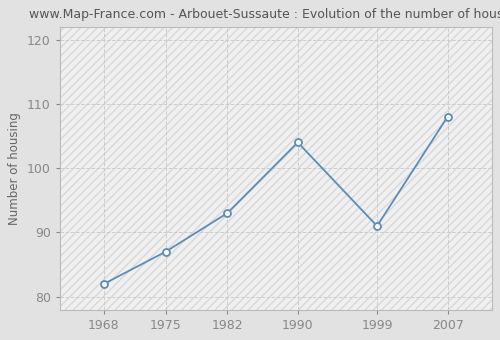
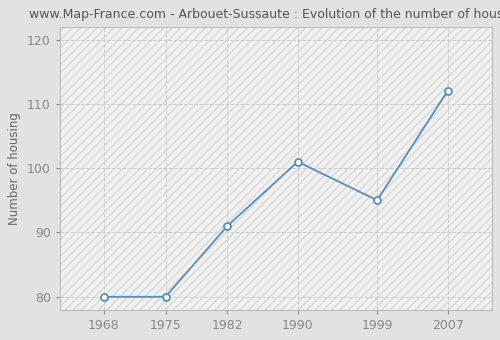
1968: 82 -> 80
1975: 87 -> 80
1982: 93 -> 91
1990: 104 -> 101
1999: 91 -> 95
2007: 108 -> 112
